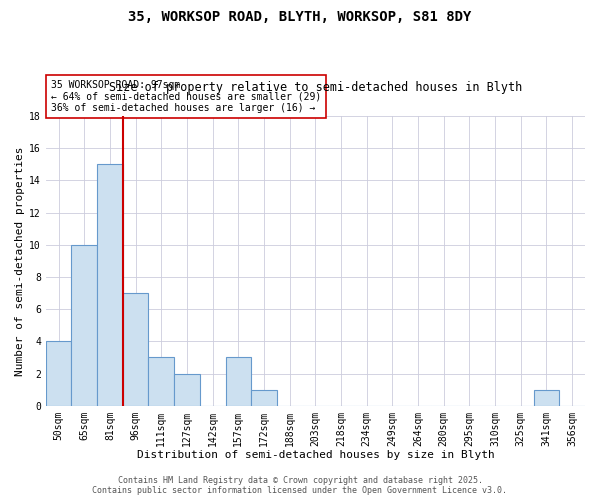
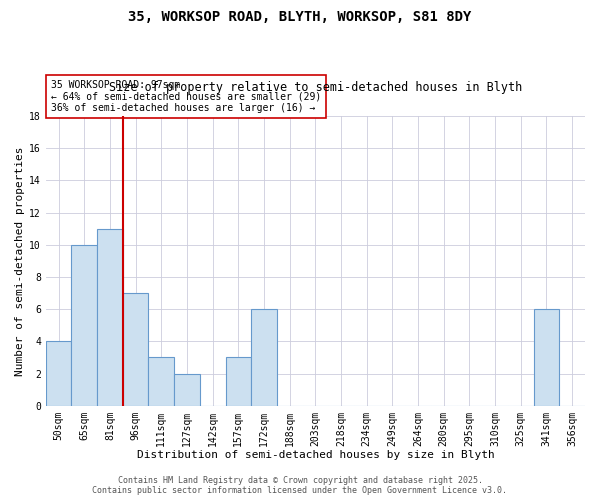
81sqm: 15 -> 11
172sqm: 1 -> 6
341sqm: 1 -> 6
